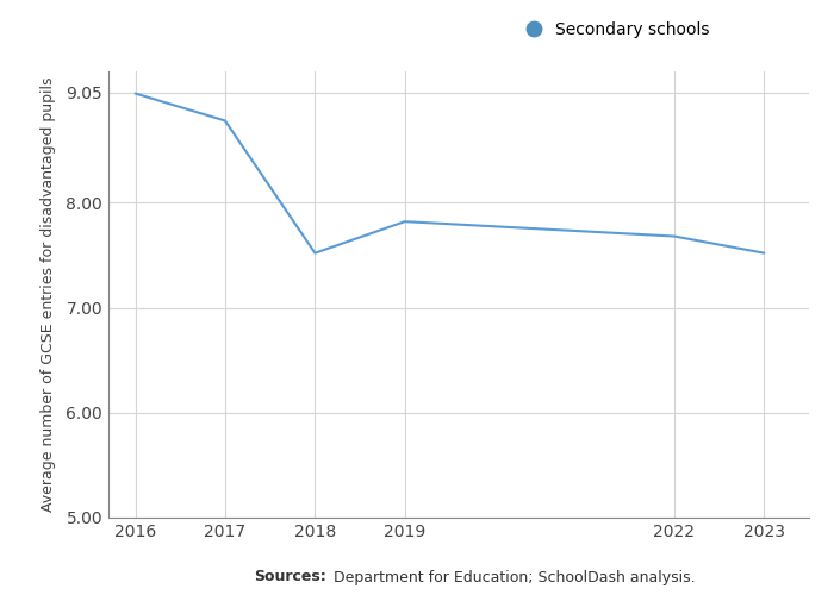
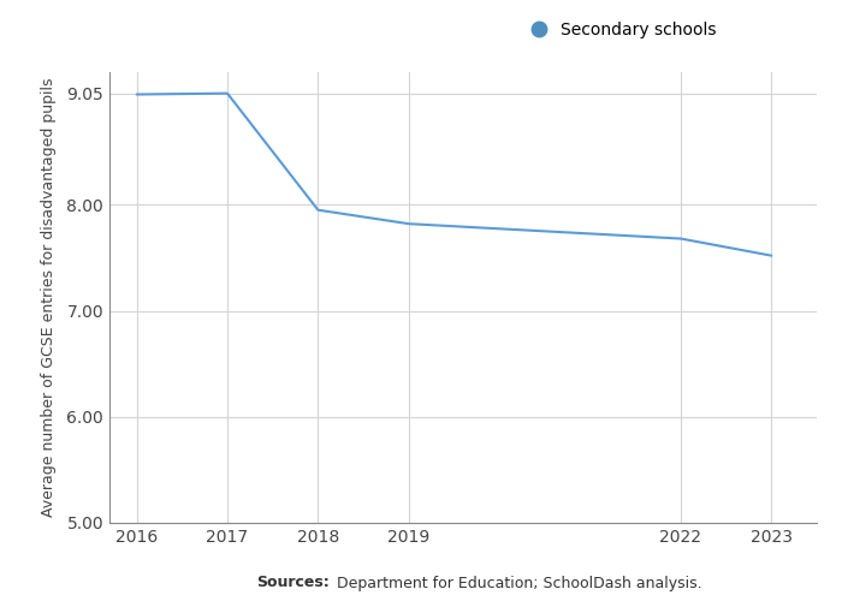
2017: 8.78 -> 9.05
2018: 7.52 -> 7.95
